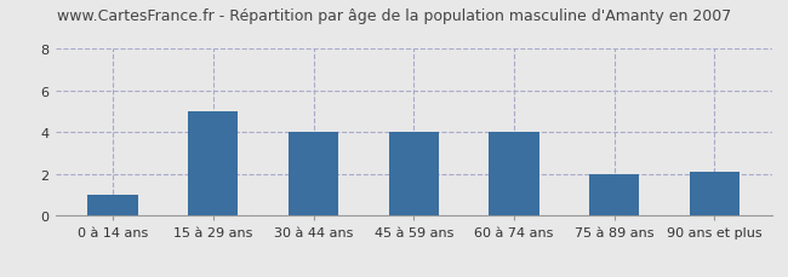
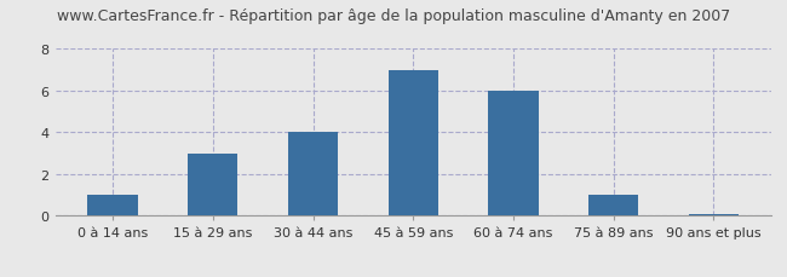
15 à 29 ans: 5.0 -> 3.0
45 à 59 ans: 4.0 -> 7.0
60 à 74 ans: 4.0 -> 6.0
75 à 89 ans: 2.0 -> 1.0
90 ans et plus: 2.1 -> 0.1
